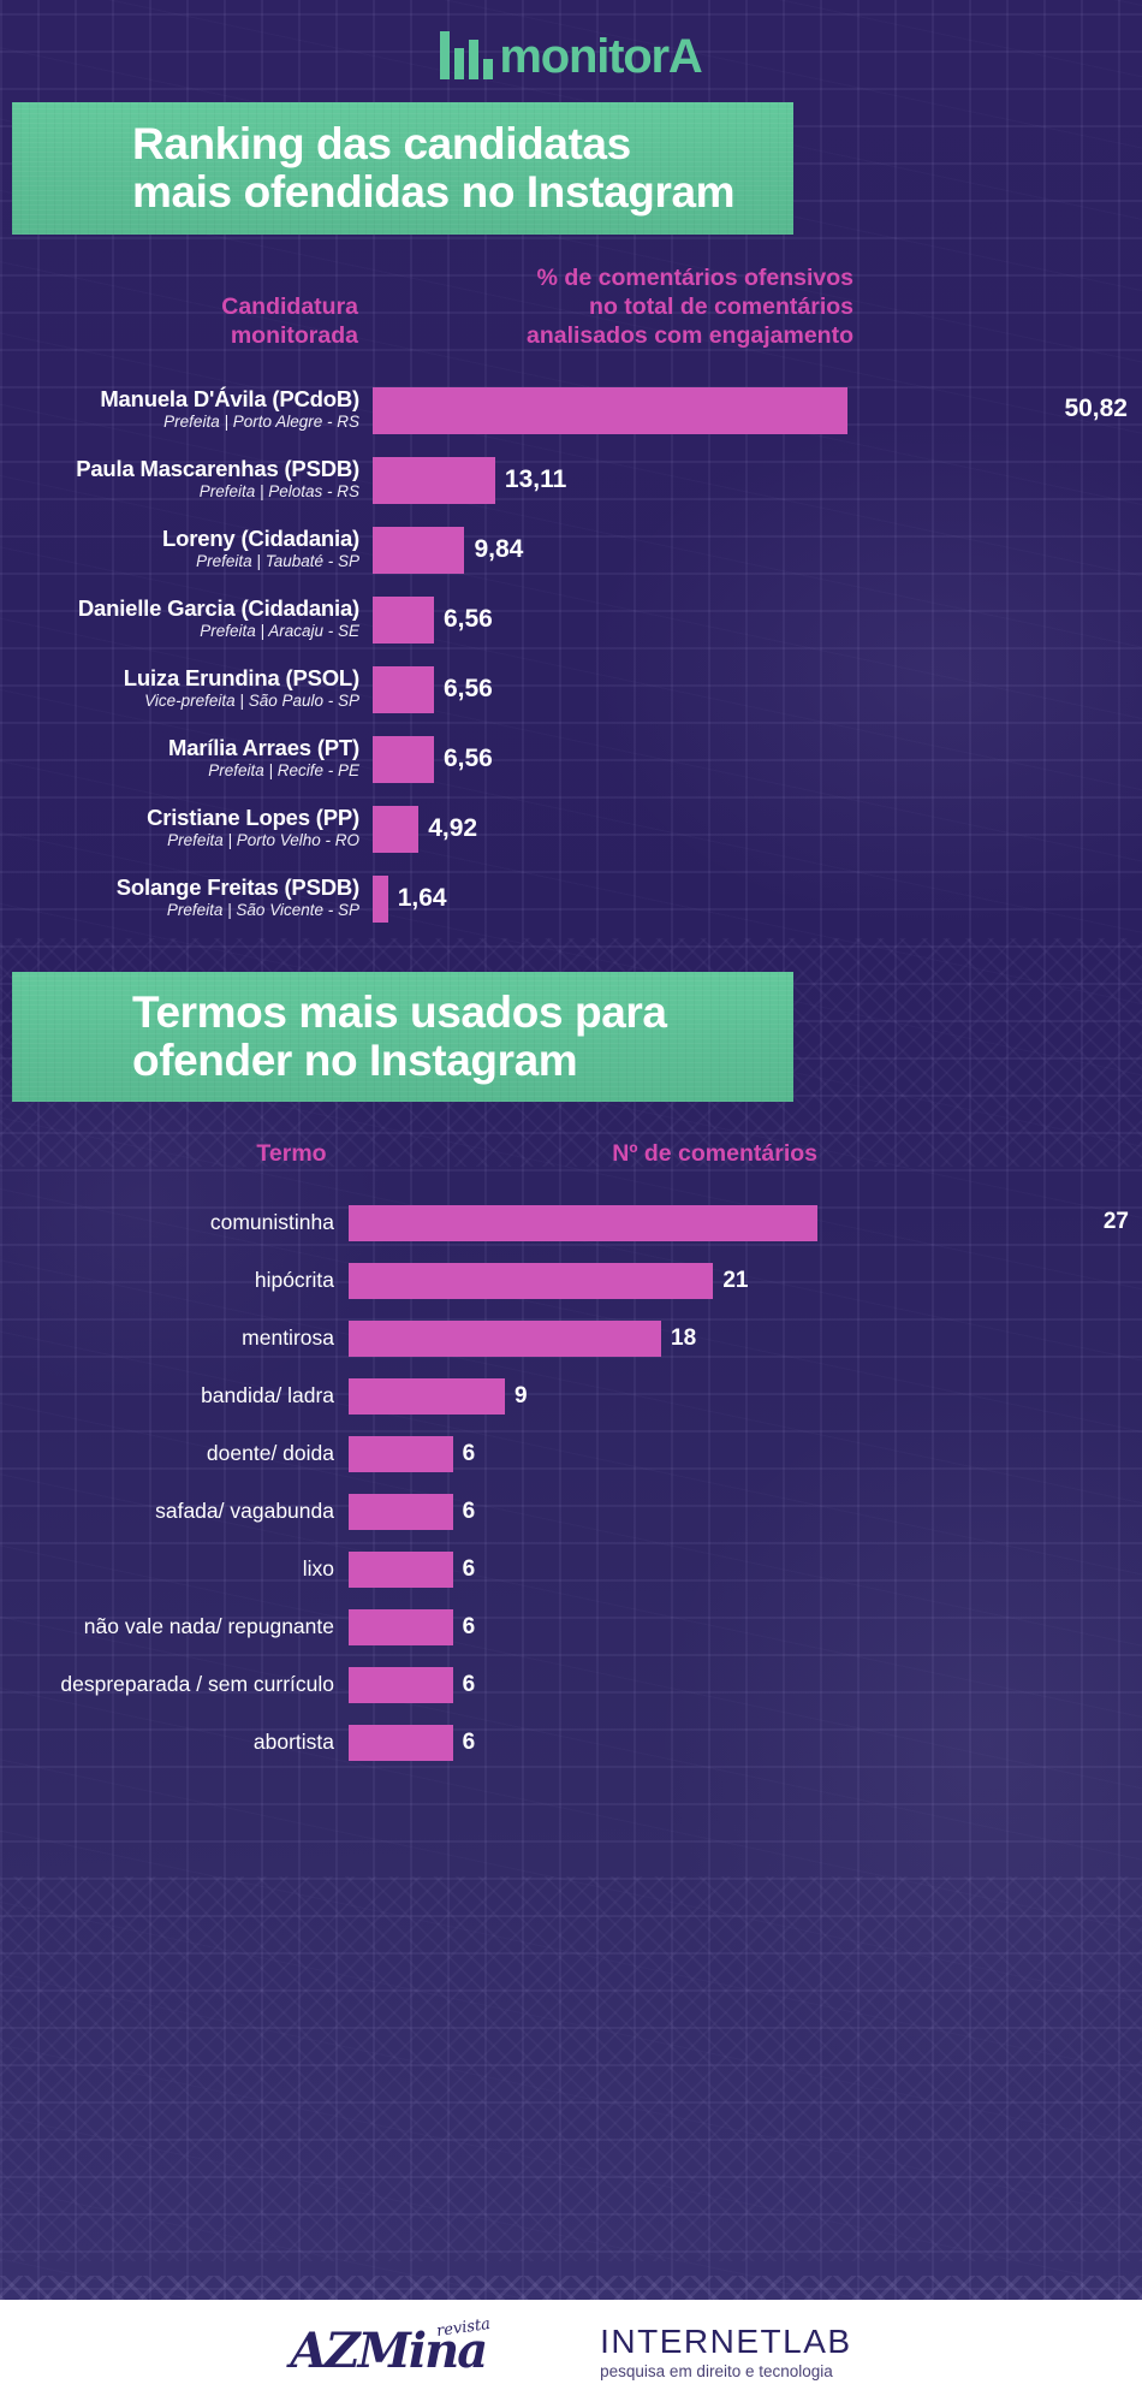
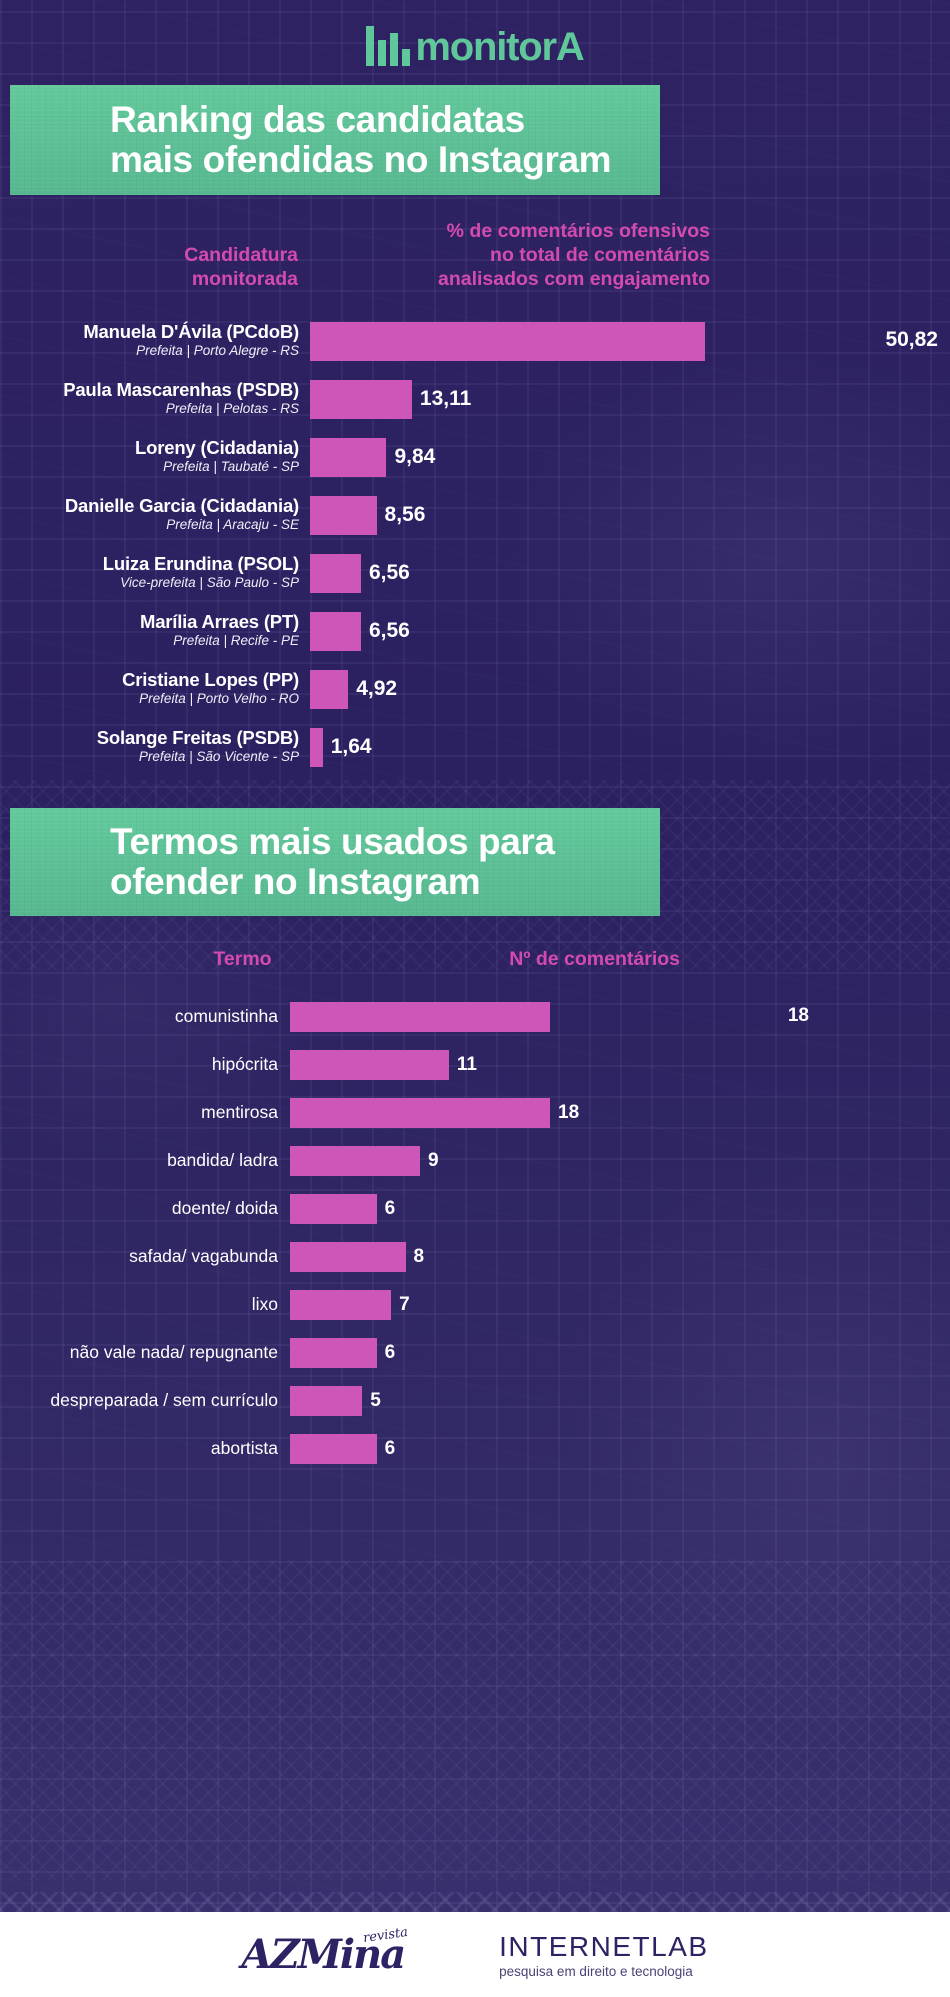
Ranking das candidatas mais ofendidas no Instagram/Danielle Garcia (Cidadania): 6,56 -> 8,56
Termos mais usados para ofender no Instagram/comunistinha: 27 -> 18
Termos mais usados para ofender no Instagram/hipócrita: 21 -> 11
Termos mais usados para ofender no Instagram/safada/ vagabunda: 6 -> 8
Termos mais usados para ofender no Instagram/lixo: 6 -> 7
Termos mais usados para ofender no Instagram/despreparada / sem currículo: 6 -> 5
